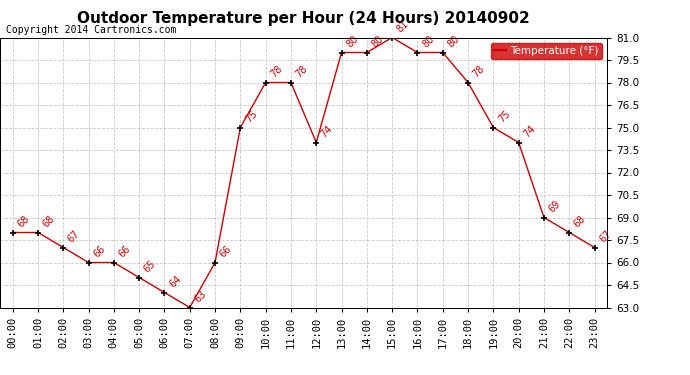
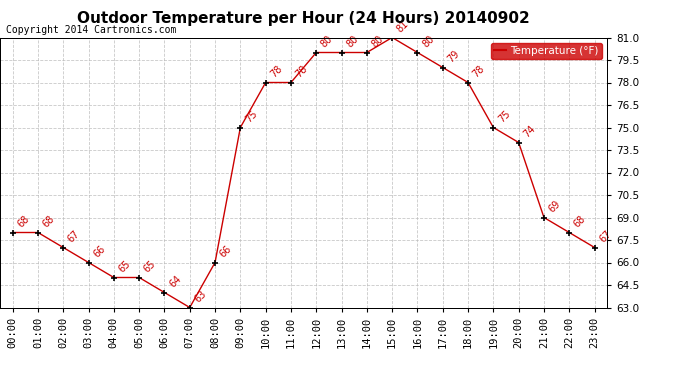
04:00: 66 -> 65
12:00: 74 -> 80
17:00: 80 -> 79
